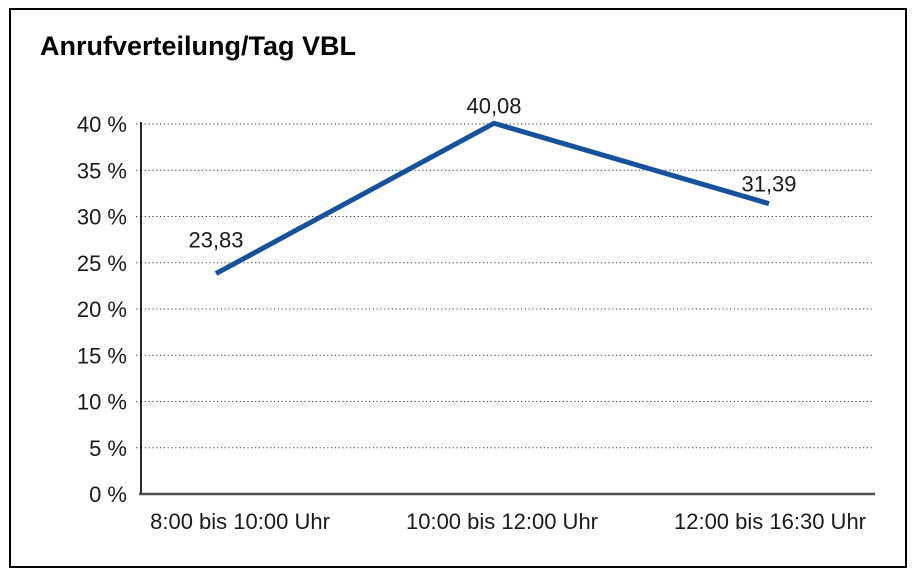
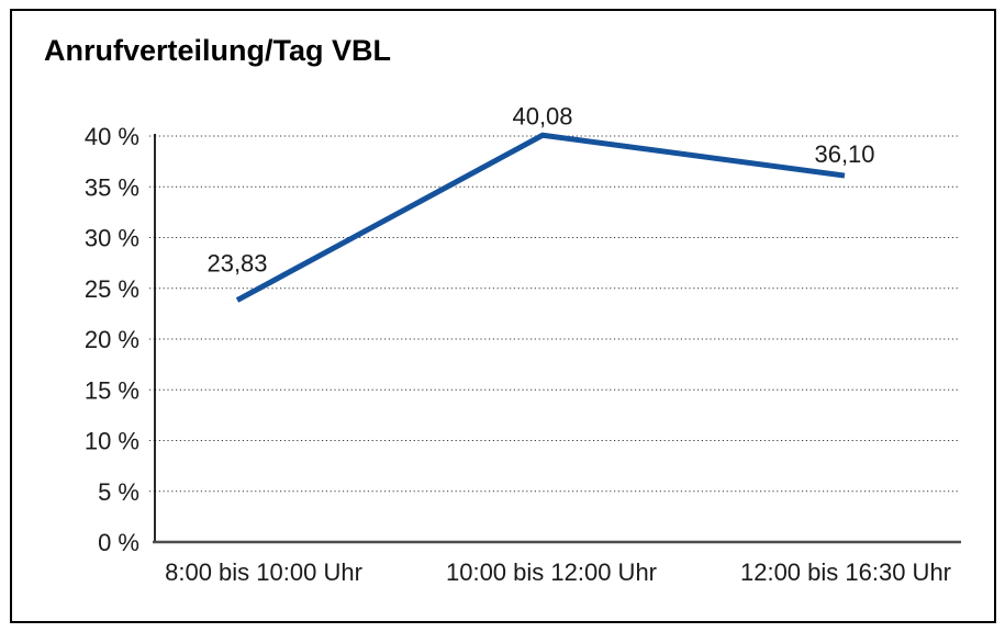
12:00 bis 16:30 Uhr: 31,39 -> 36,10
